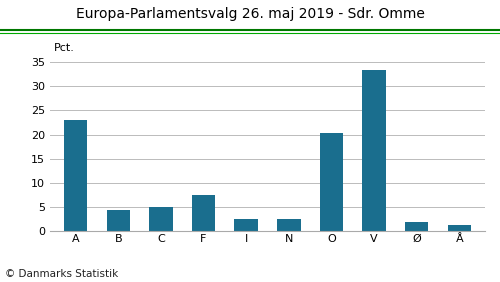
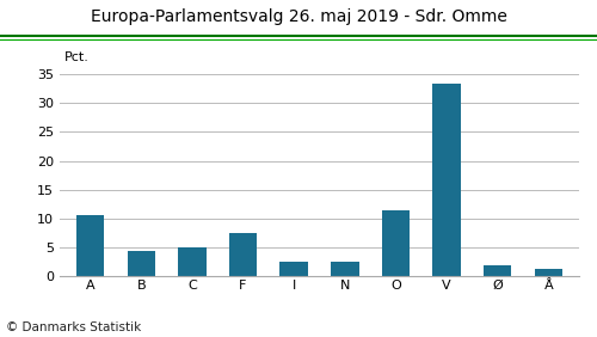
A: 23.0 -> 10.5
O: 20.3 -> 11.5
